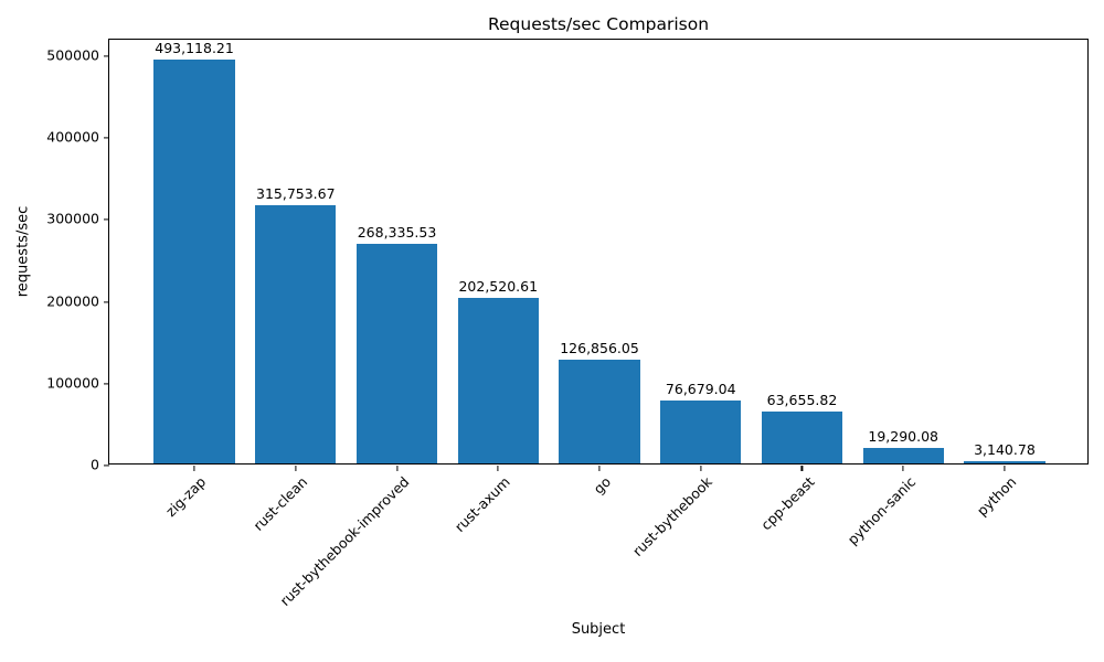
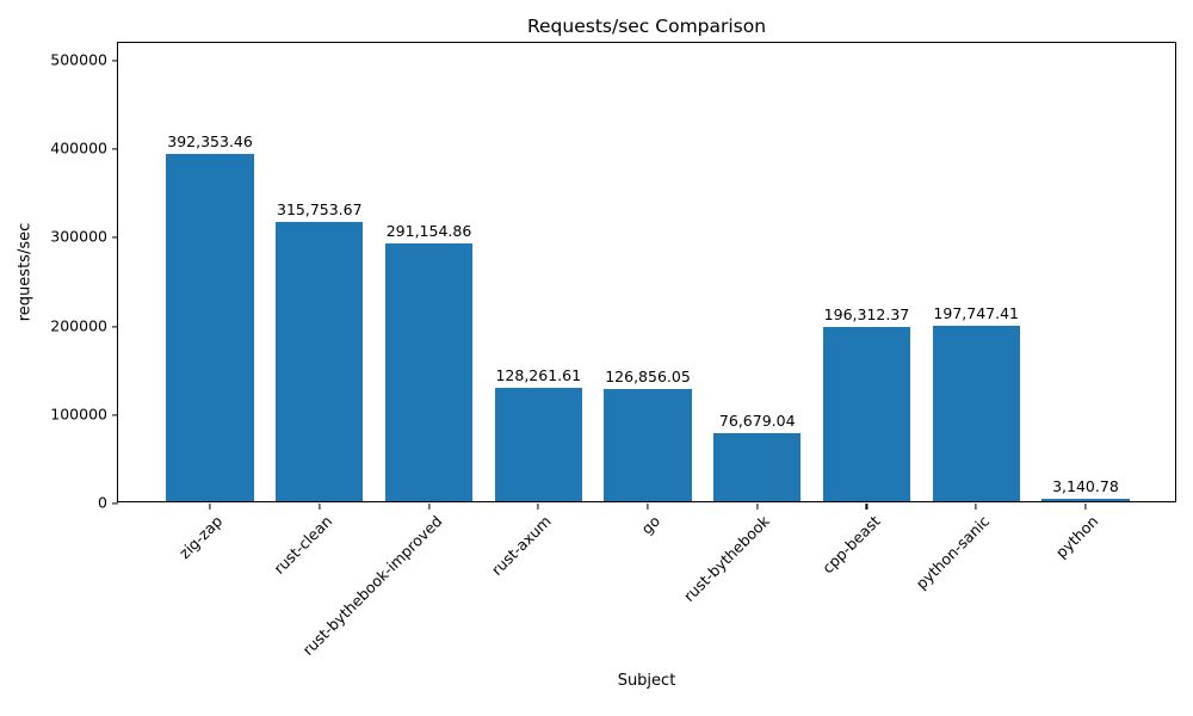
zig-zap: 493,118.21 -> 392,353.46
rust-bythebook-improved: 268,335.53 -> 291,154.86
rust-axum: 202,520.61 -> 128,261.61
cpp-beast: 63,655.82 -> 196,312.37
python-sanic: 19,290.08 -> 197,747.41
